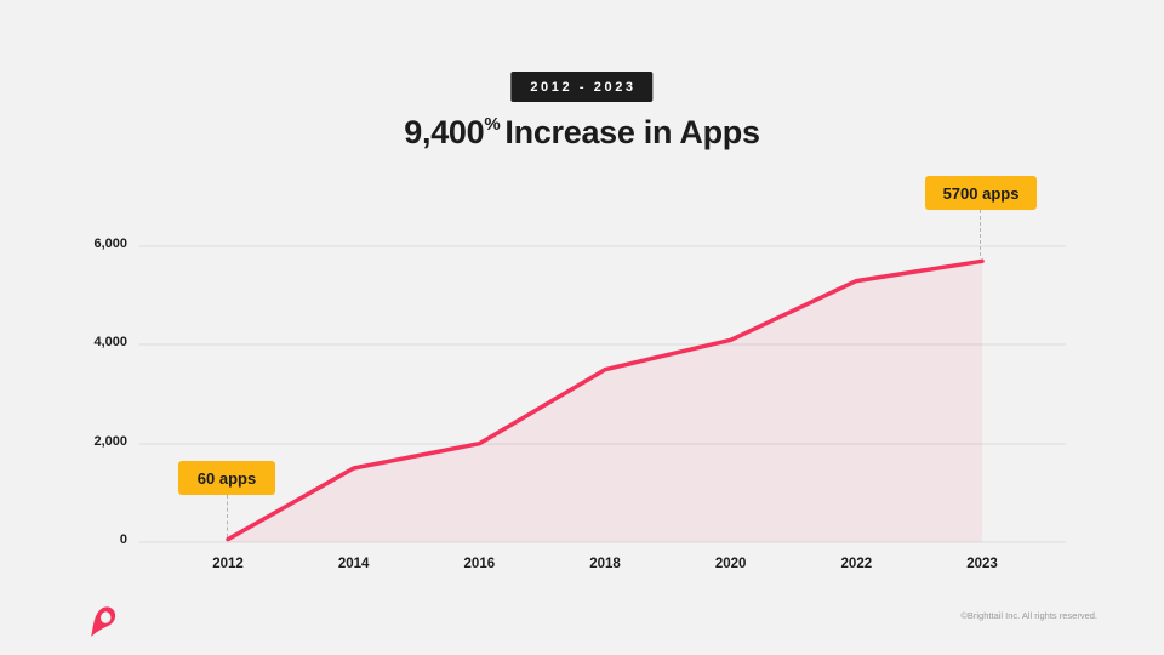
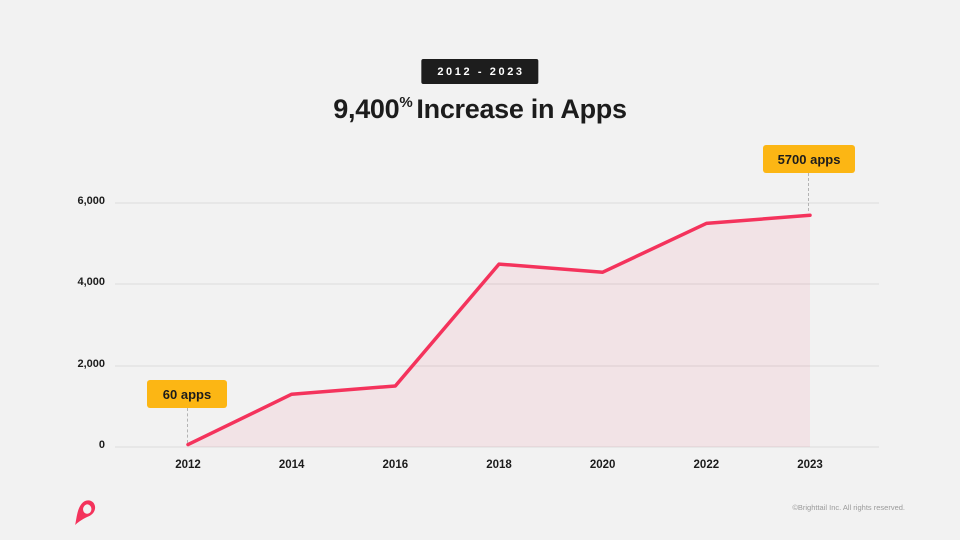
2014: 1500 -> 1300
2016: 2000 -> 1500
2018: 3500 -> 4500
2020: 4100 -> 4300
2022: 5300 -> 5500
